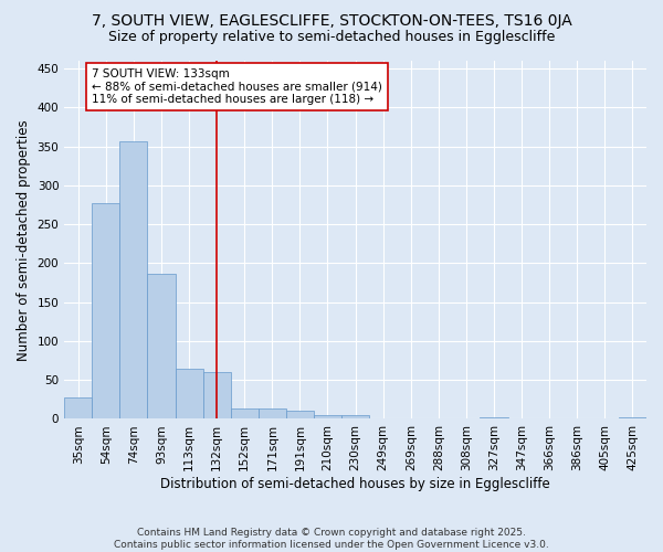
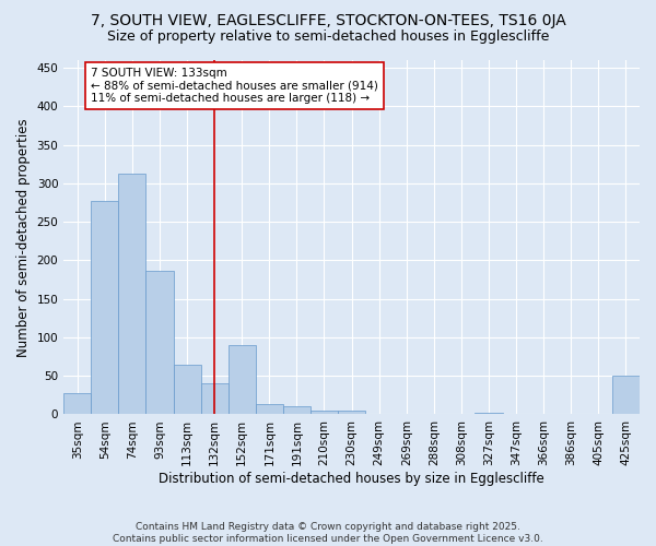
74sqm: 357 -> 312
132sqm: 60 -> 40
152sqm: 13 -> 90
425sqm: 2 -> 50
